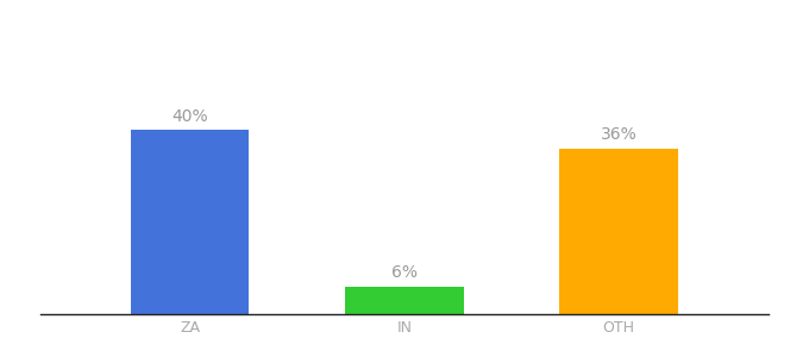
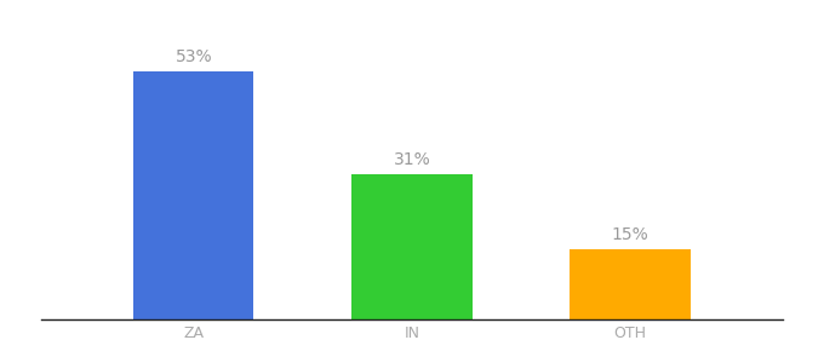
ZA: 40% -> 53%
IN: 6% -> 31%
OTH: 36% -> 15%
